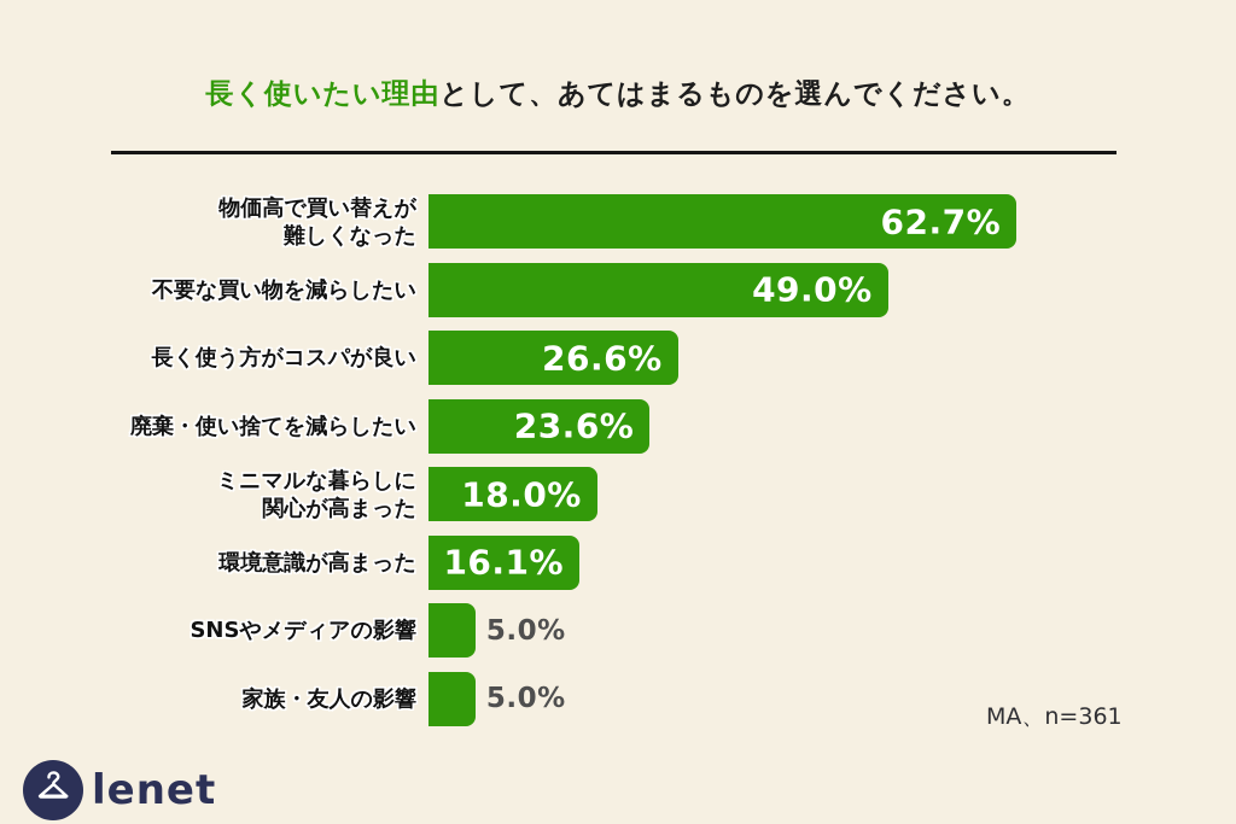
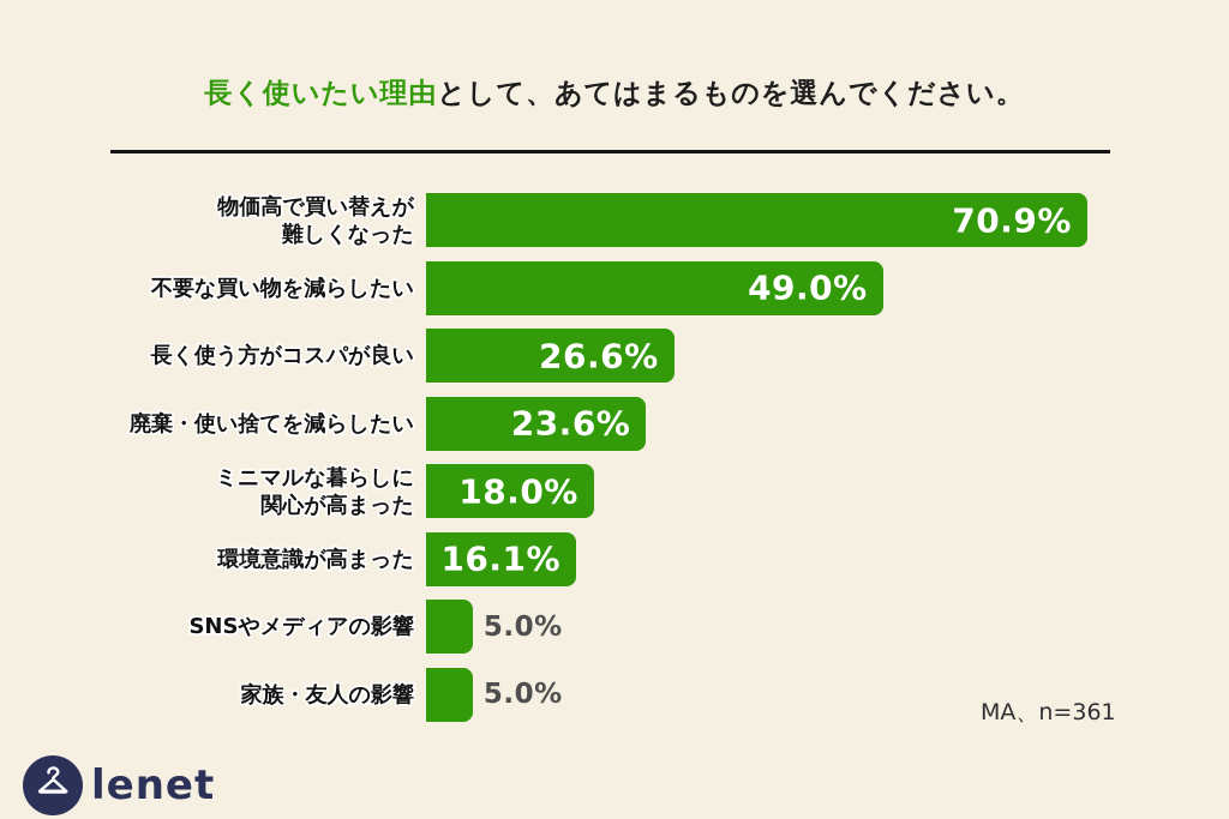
物価高で買い替えが 難しくなった: 62.7% -> 70.9%
